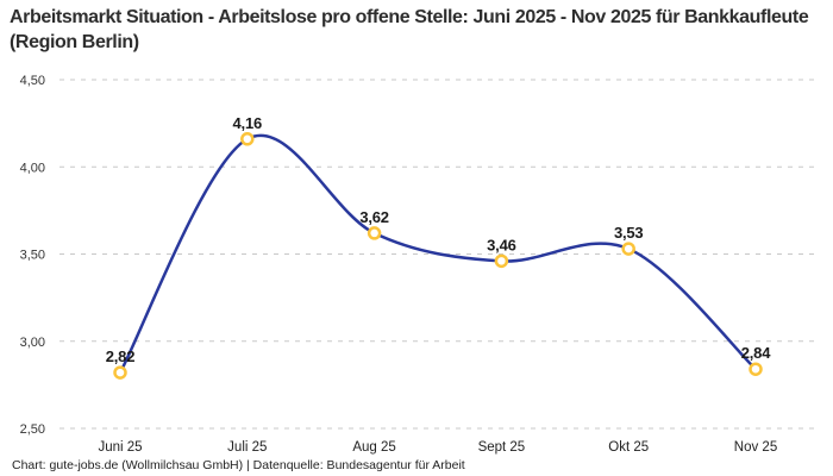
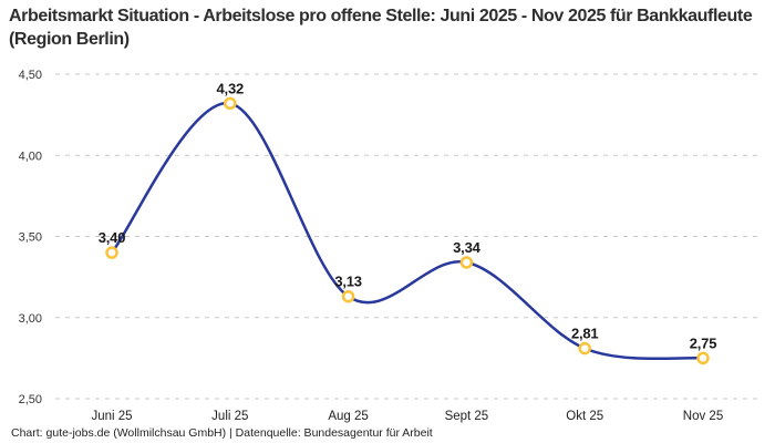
Juni 25: 2,82 -> 3,40
Juli 25: 4,16 -> 4,32
Aug 25: 3,62 -> 3,13
Sept 25: 3,46 -> 3,34
Okt 25: 3,53 -> 2,81
Nov 25: 2,84 -> 2,75
